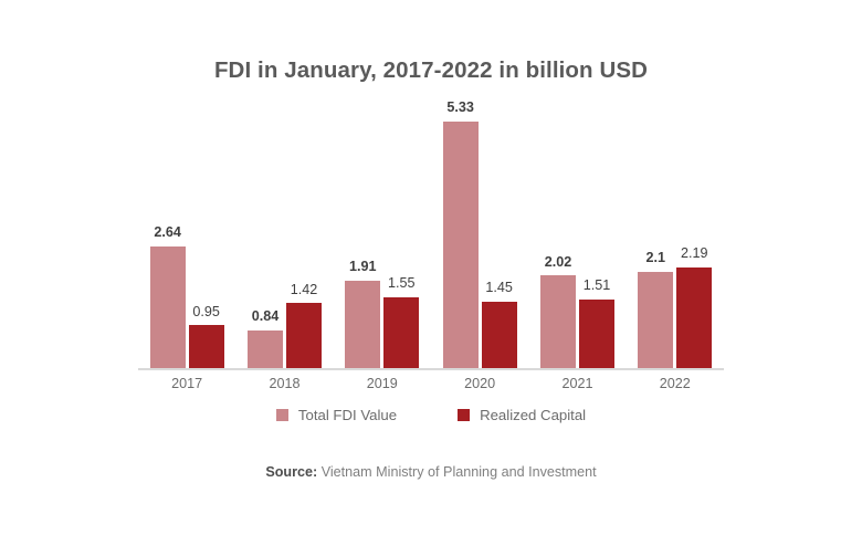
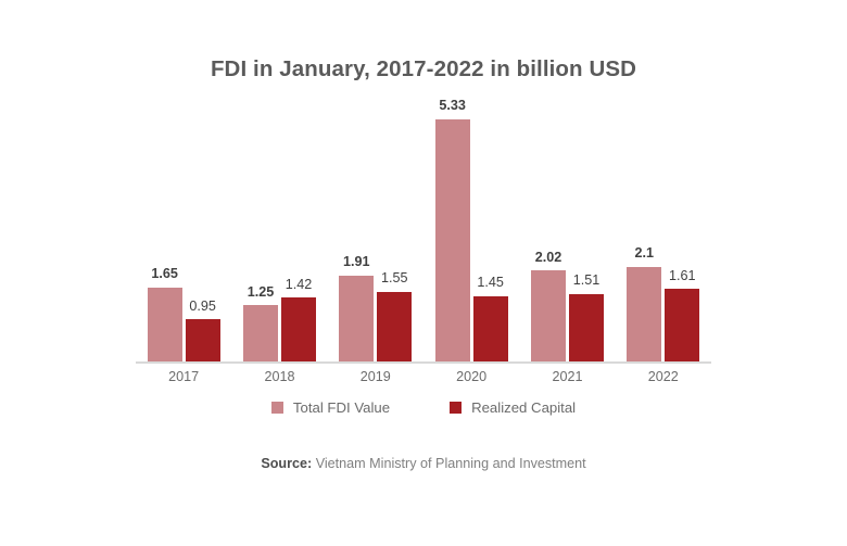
Total FDI Value/2017: 2.64 -> 1.65
Total FDI Value/2018: 0.84 -> 1.25
Realized Capital/2022: 2.19 -> 1.61
